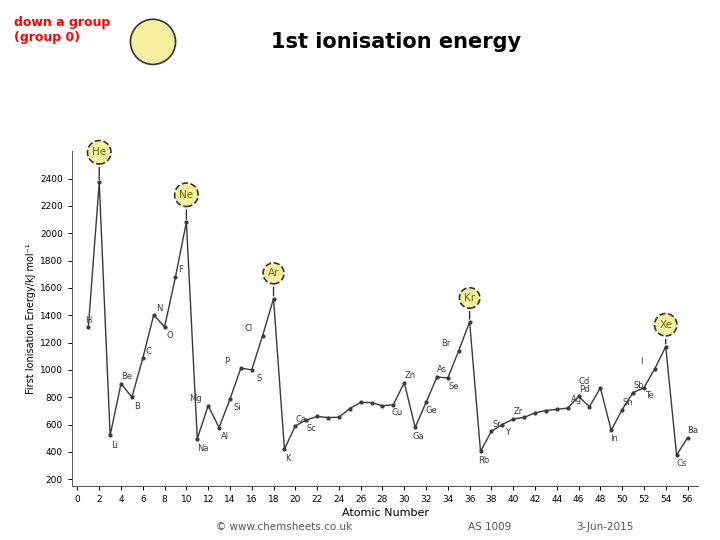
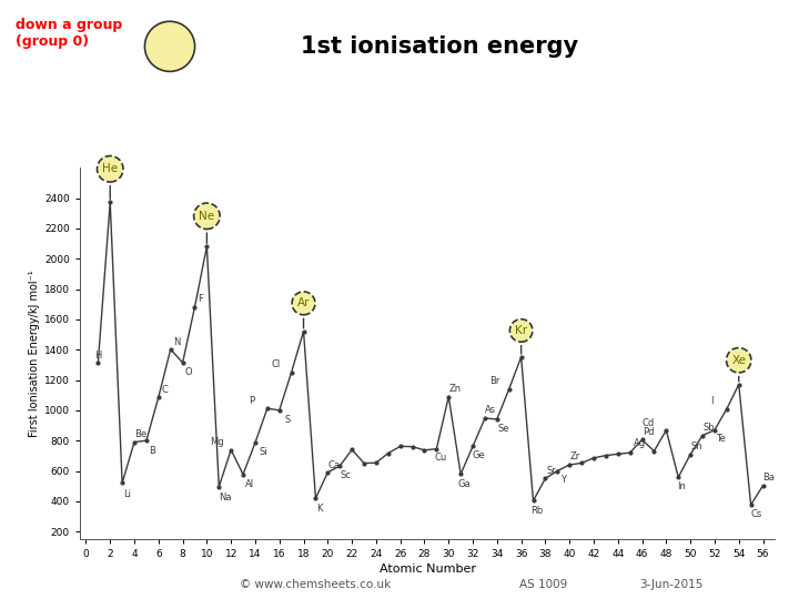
4: 900 -> 790
22: 660 -> 740
30: 910 -> 1090
